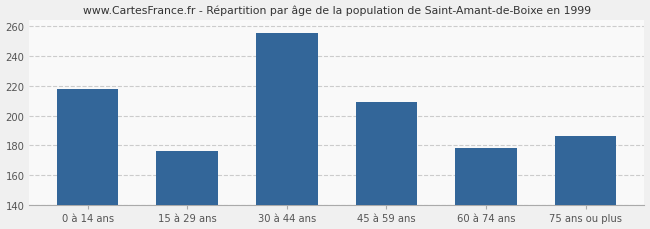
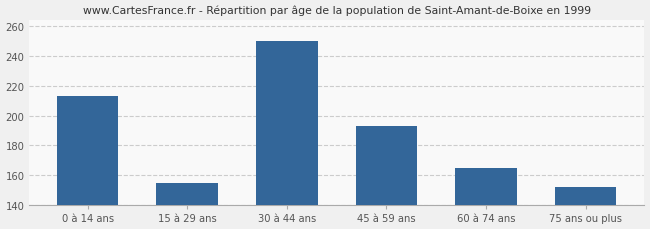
0 à 14 ans: 218 -> 213
15 à 29 ans: 176 -> 155
30 à 44 ans: 255 -> 250
45 à 59 ans: 209 -> 193
60 à 74 ans: 178 -> 165
75 ans ou plus: 186 -> 152
